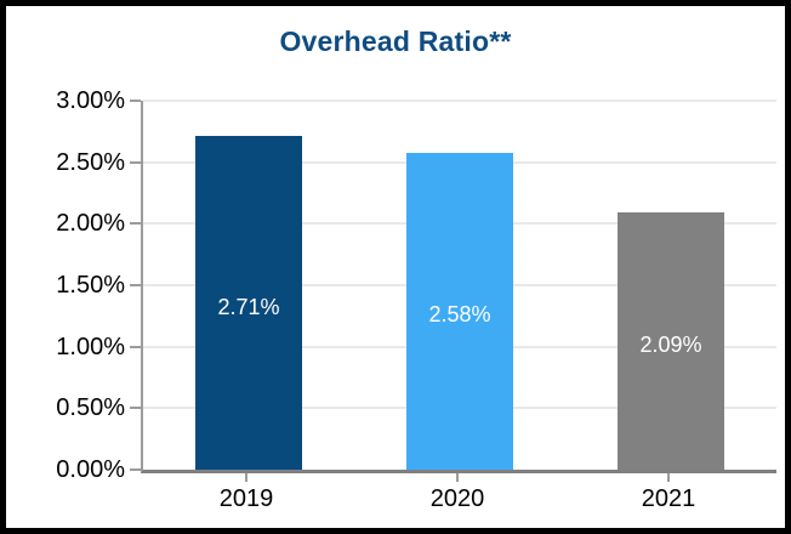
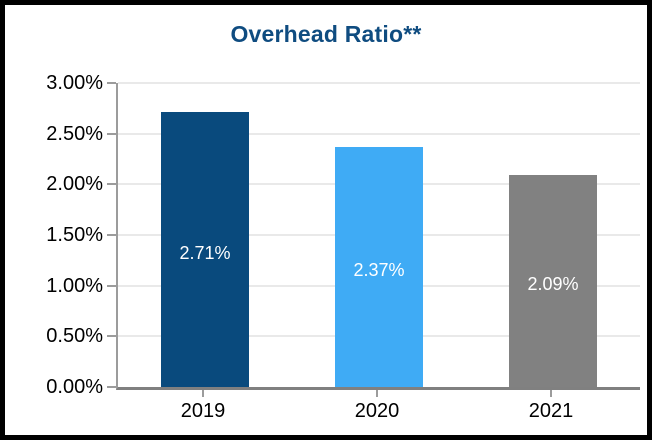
2020: 2.58% -> 2.37%
